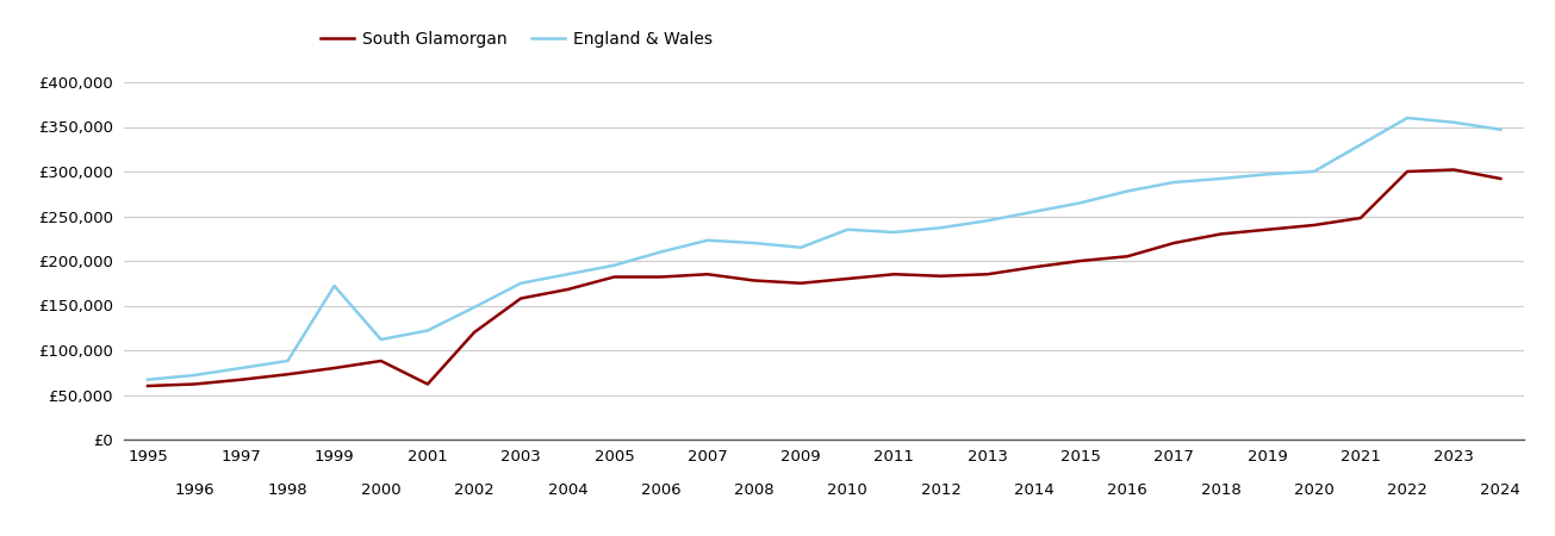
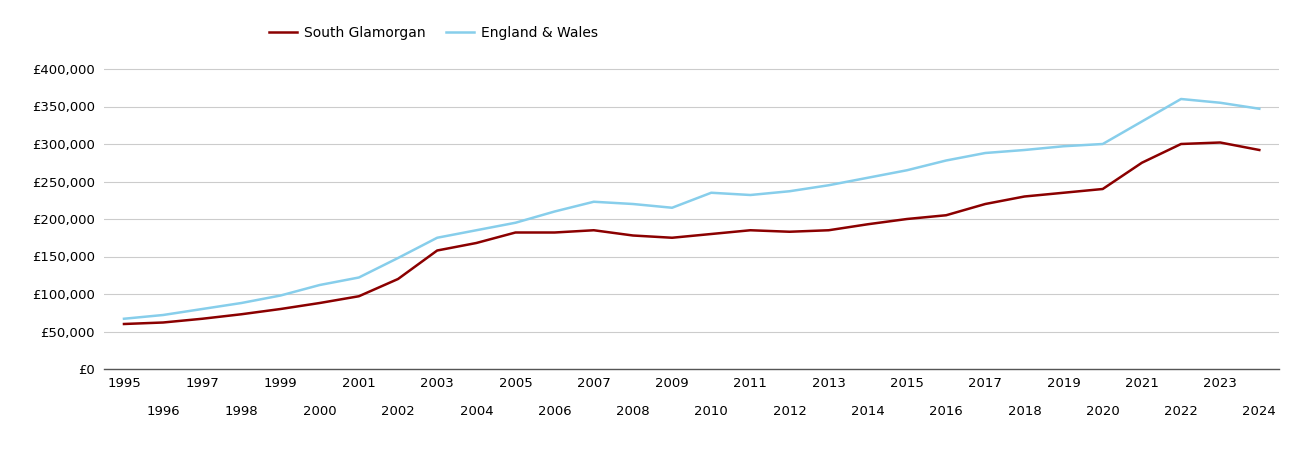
England & Wales/1999: £172,000 -> £98,000
South Glamorgan/2001: £62,000 -> £97,000
South Glamorgan/2021: £248,000 -> £275,000
